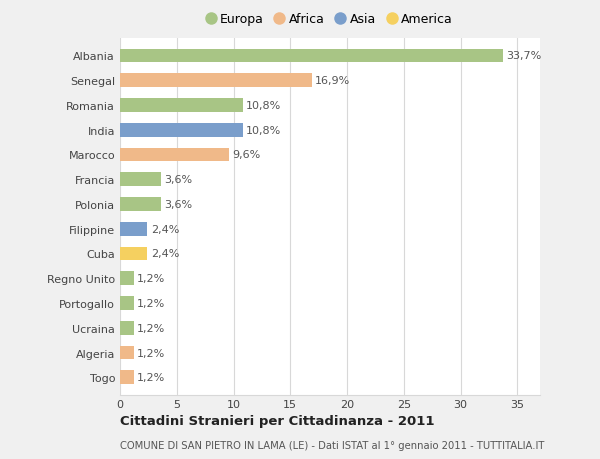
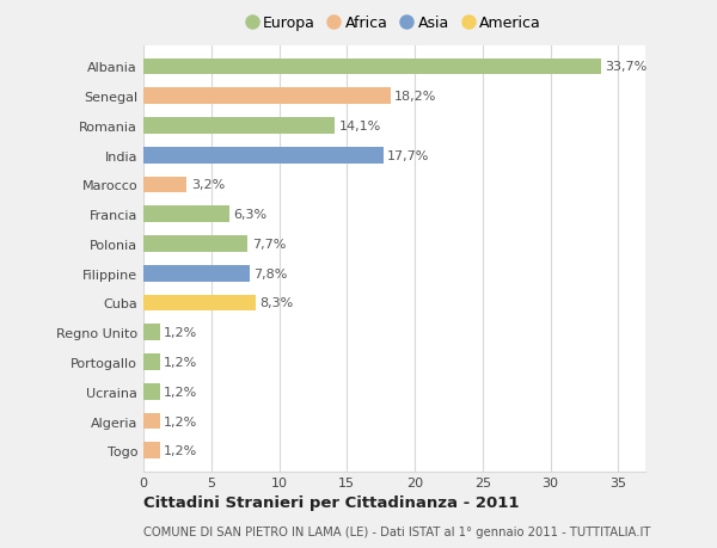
Senegal: 16,9% -> 18,2%
Romania: 10,8% -> 14,1%
India: 10,8% -> 17,7%
Marocco: 9,6% -> 3,2%
Francia: 3,6% -> 6,3%
Polonia: 3,6% -> 7,7%
Filippine: 2,4% -> 7,8%
Cuba: 2,4% -> 8,3%
